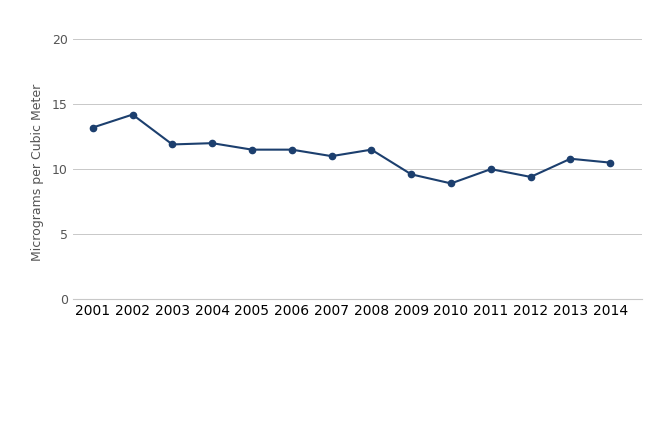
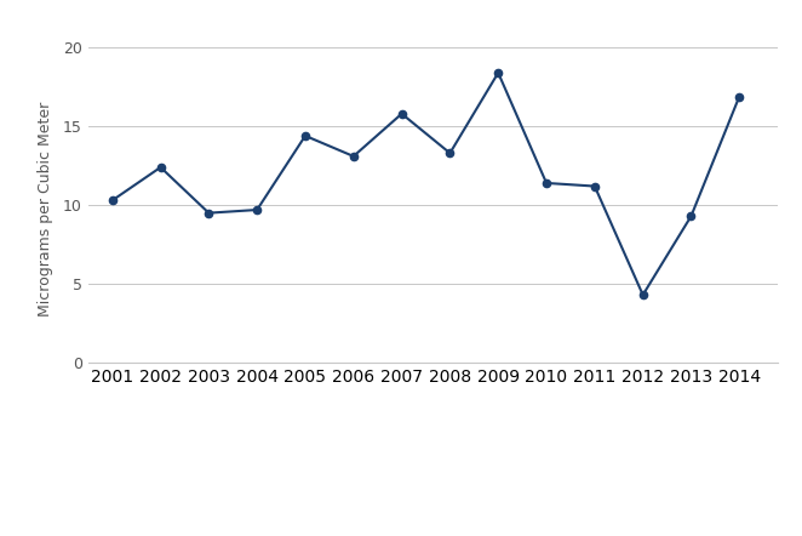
2001: 13.2 -> 10.3
2002: 14.2 -> 12.4
2003: 11.9 -> 9.5
2004: 12.0 -> 9.7
2005: 11.5 -> 14.4
2006: 11.5 -> 13.1
2007: 11.0 -> 15.8
2008: 11.5 -> 13.3
2009: 9.6 -> 18.4
2010: 8.9 -> 11.4
2011: 10.0 -> 11.2
2012: 9.4 -> 4.3
2013: 10.8 -> 9.3
2014: 10.5 -> 16.9
